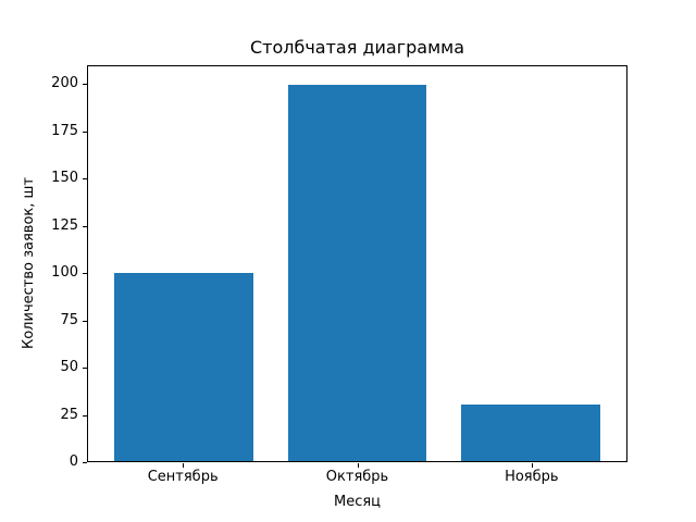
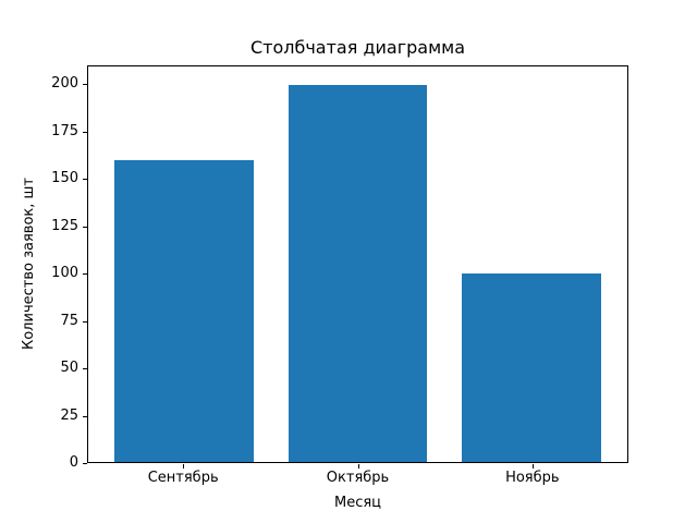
Сентябрь: 100 -> 160
Ноябрь: 30 -> 100
